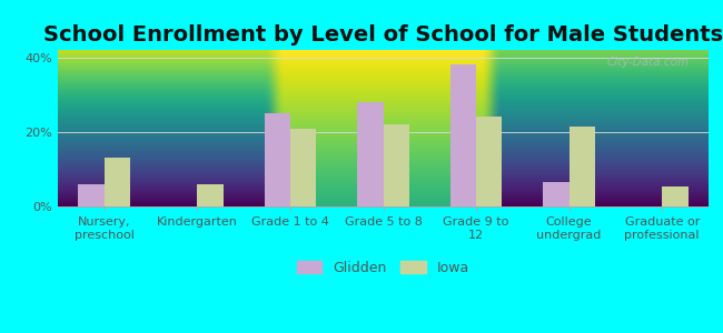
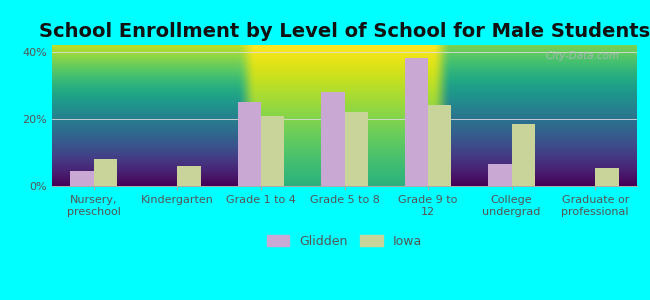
Glidden/Nursery, preschool: 6.0% -> 4.5%
Iowa/Nursery, preschool: 13.0% -> 8.0%
Iowa/College undergrad: 21.5% -> 18.5%
